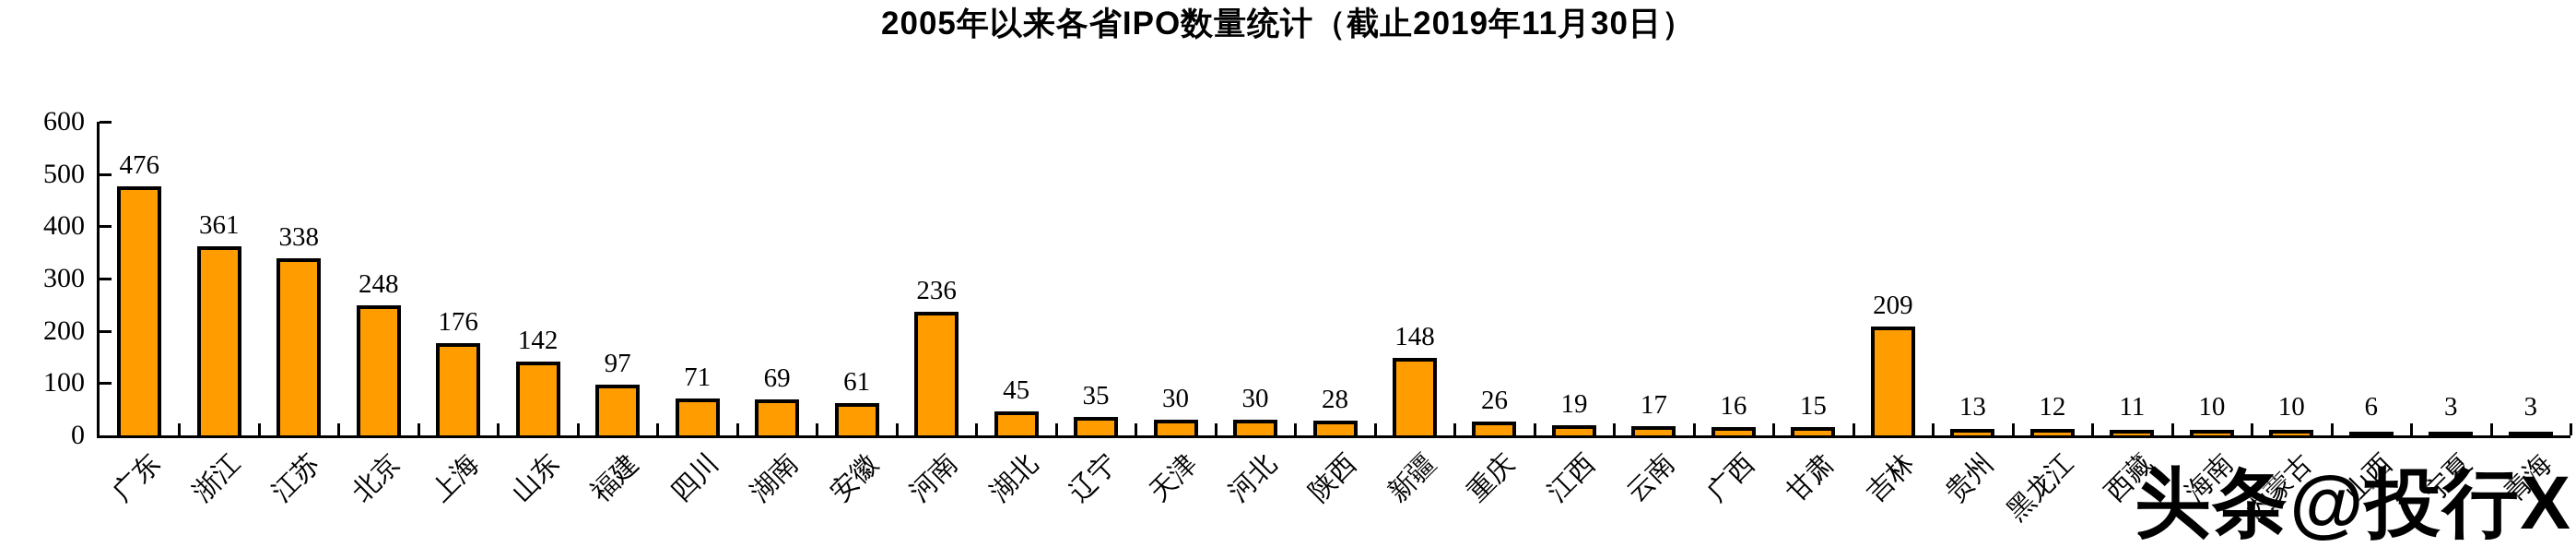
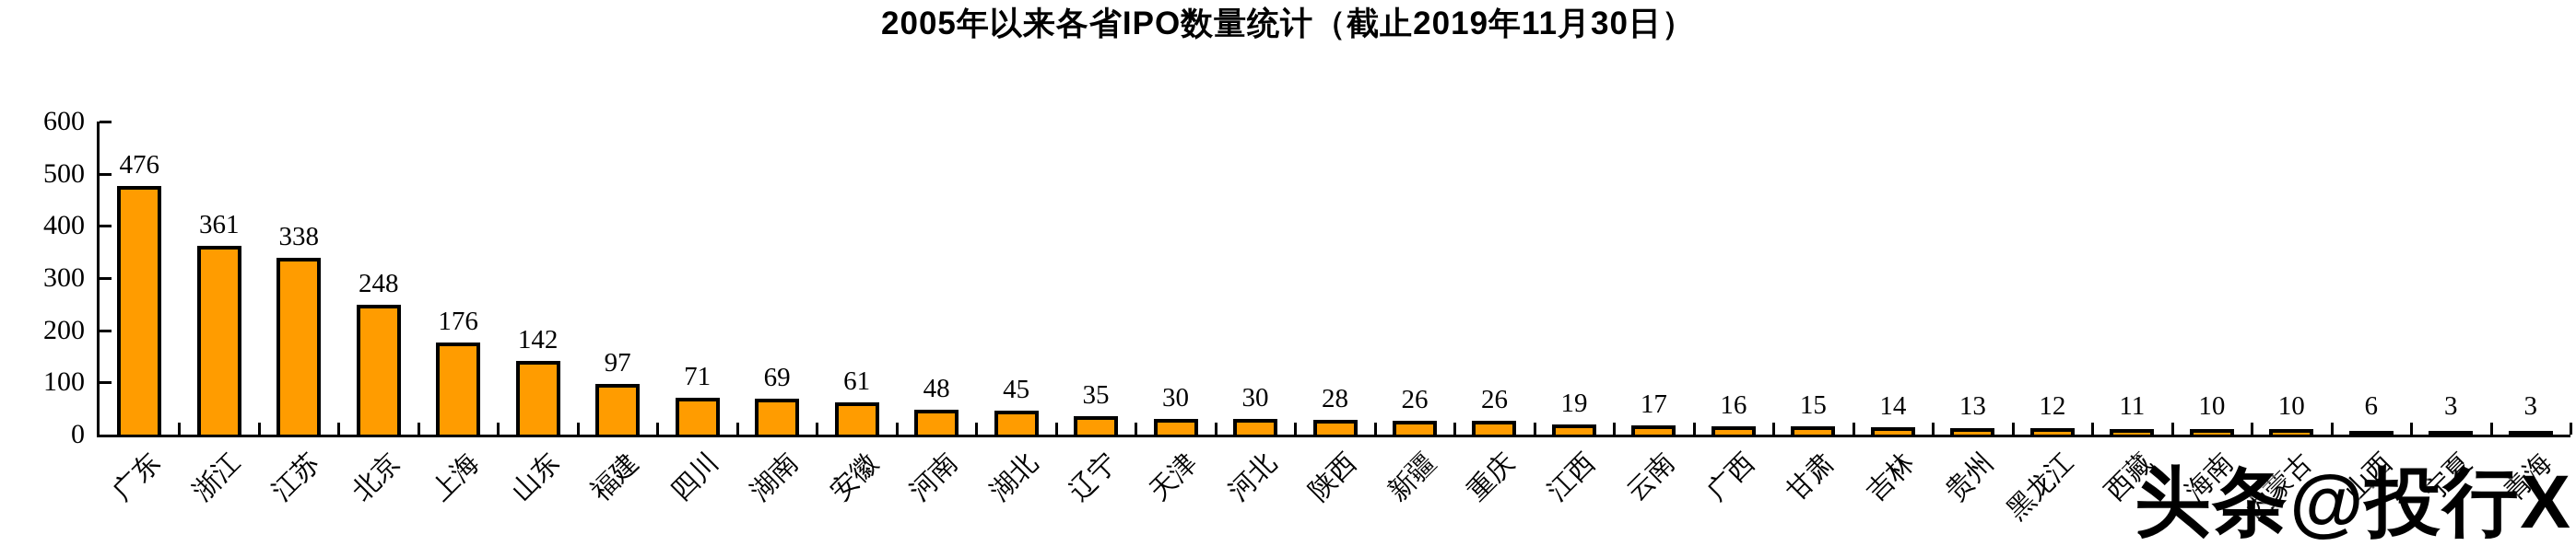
河南: 236 -> 48
新疆: 148 -> 26
吉林: 209 -> 14
